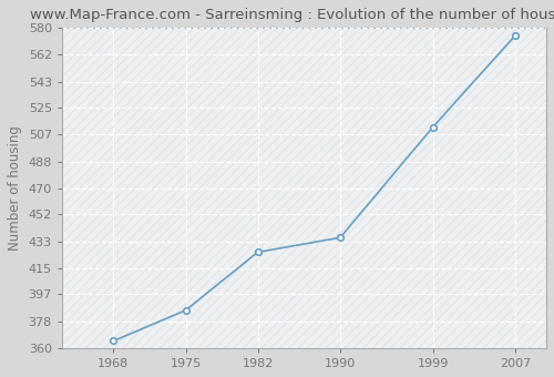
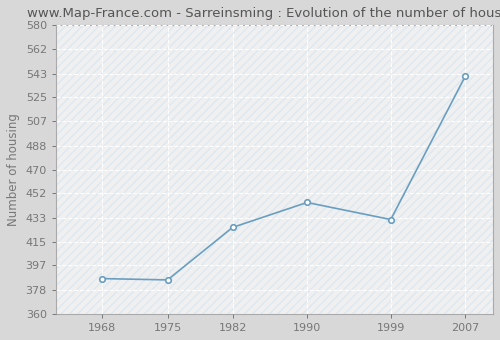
1968: 365 -> 387
1990: 436 -> 445
1999: 512 -> 432
2007: 575 -> 541
